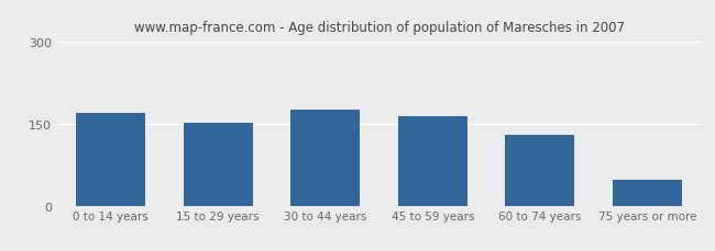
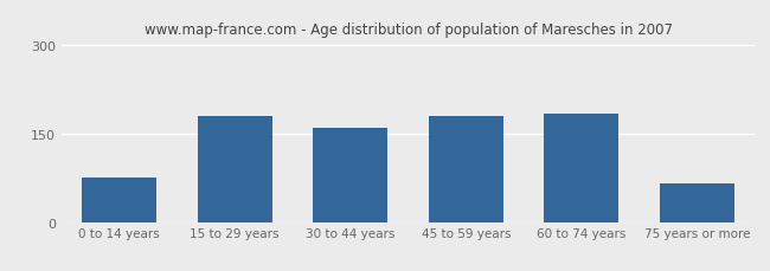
0 to 14 years: 170 -> 75
15 to 29 years: 153 -> 180
30 to 44 years: 176 -> 160
45 to 59 years: 165 -> 180
60 to 74 years: 129 -> 185
75 years or more: 47 -> 65
